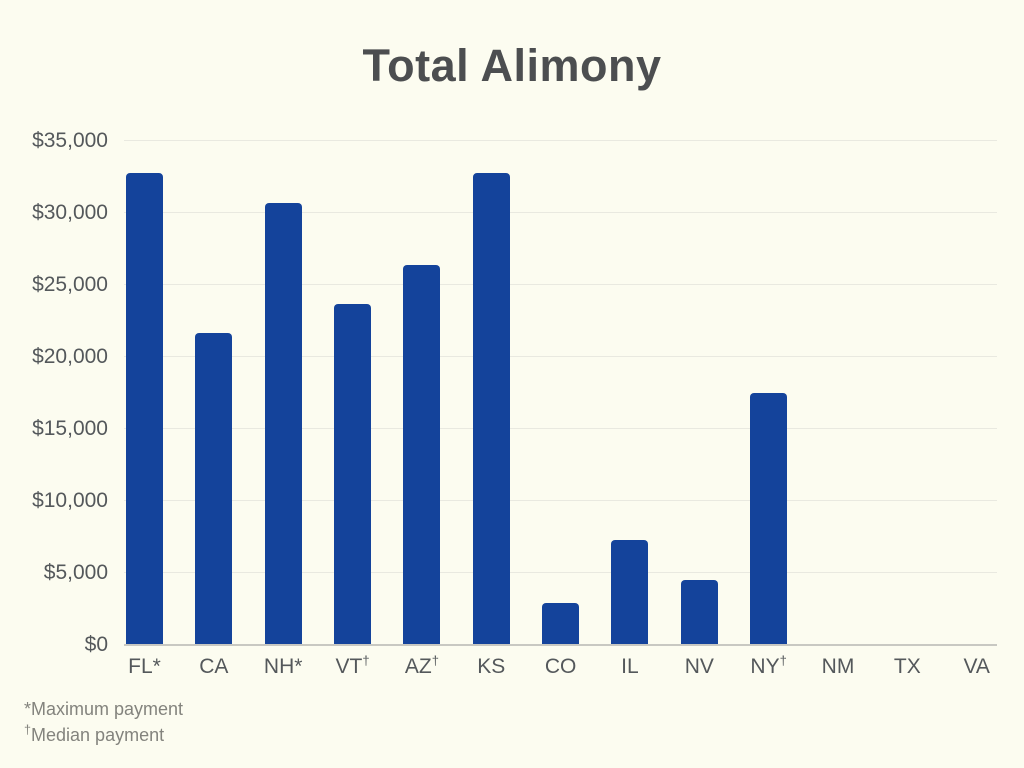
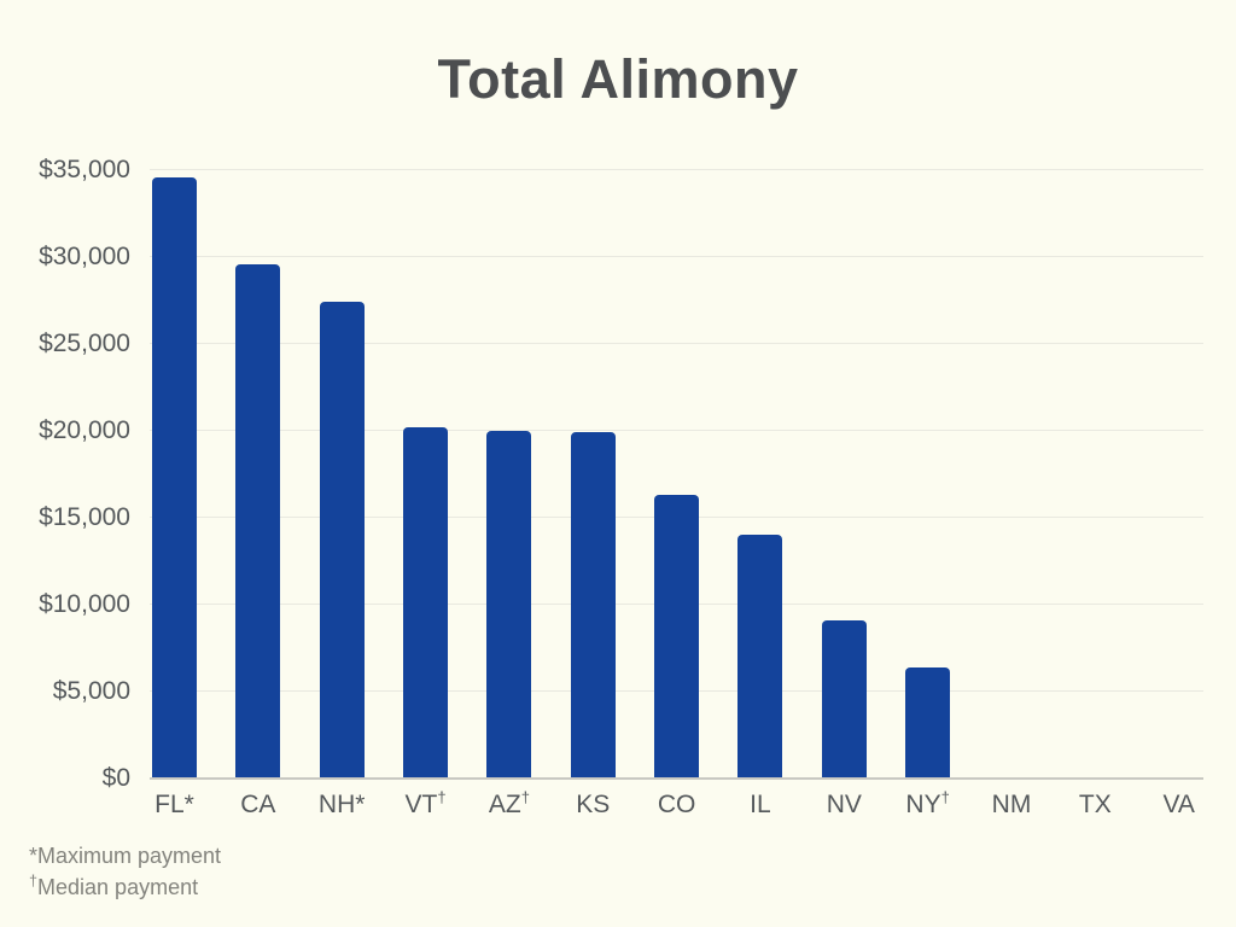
FL*: $32800 -> $34600
CA: $21700 -> $29600
NH*: $30700 -> $27400
VT†: $23700 -> $20200
AZ†: $26400 -> $20000
KS: $32800 -> $19900
CO: $2900 -> $16300
IL: $7300 -> $14000
NV: $4500 -> $9100
NY†: $17500 -> $6400
